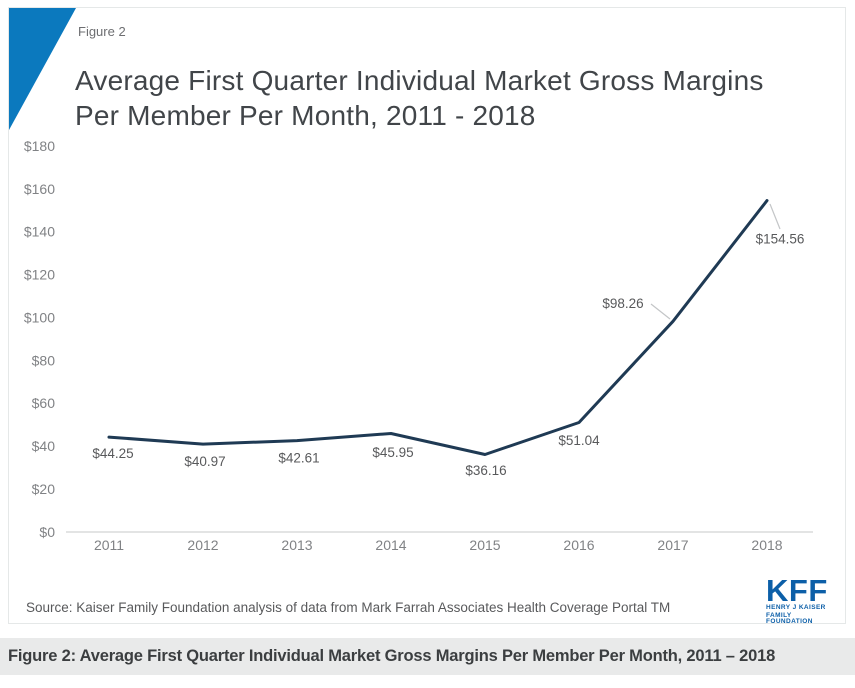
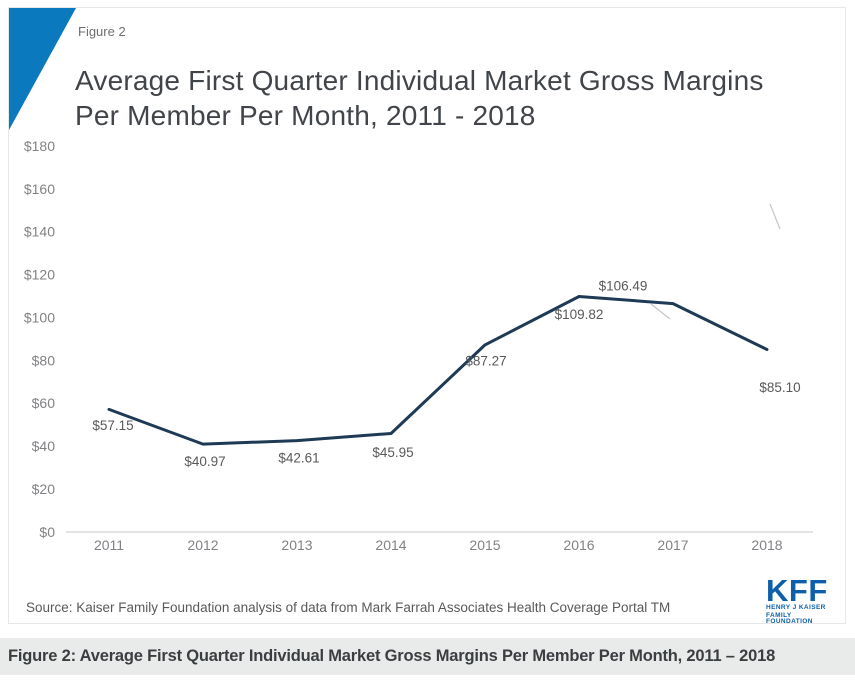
2011: $44.25 -> $57.15
2015: $36.16 -> $87.27
2016: $51.04 -> $109.82
2017: $98.26 -> $106.49
2018: $154.56 -> $85.10
